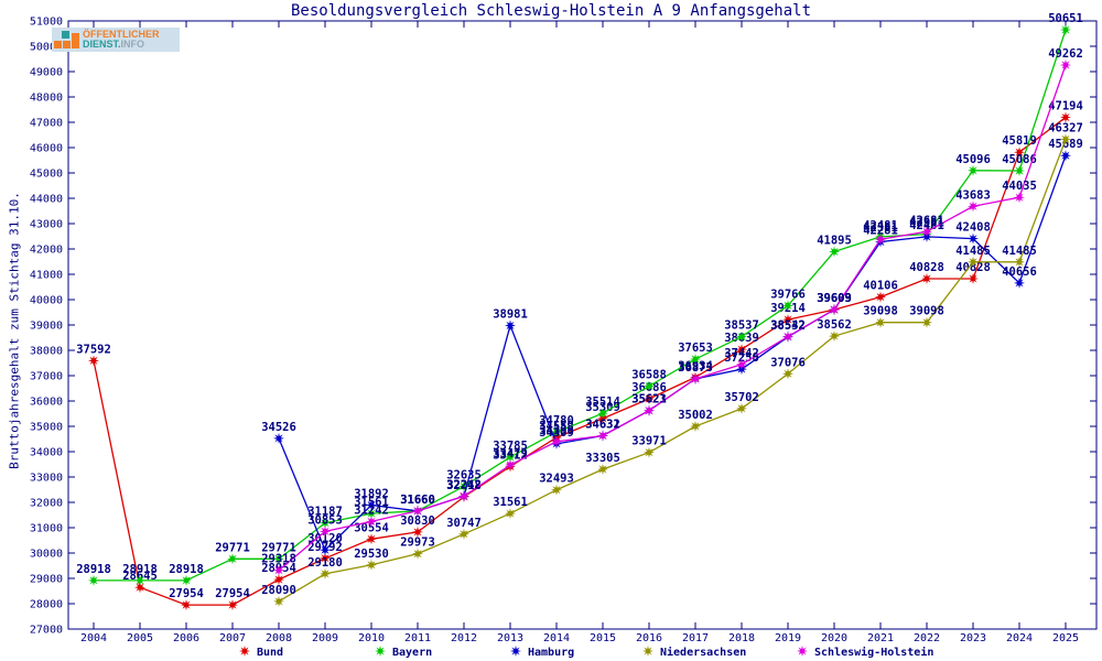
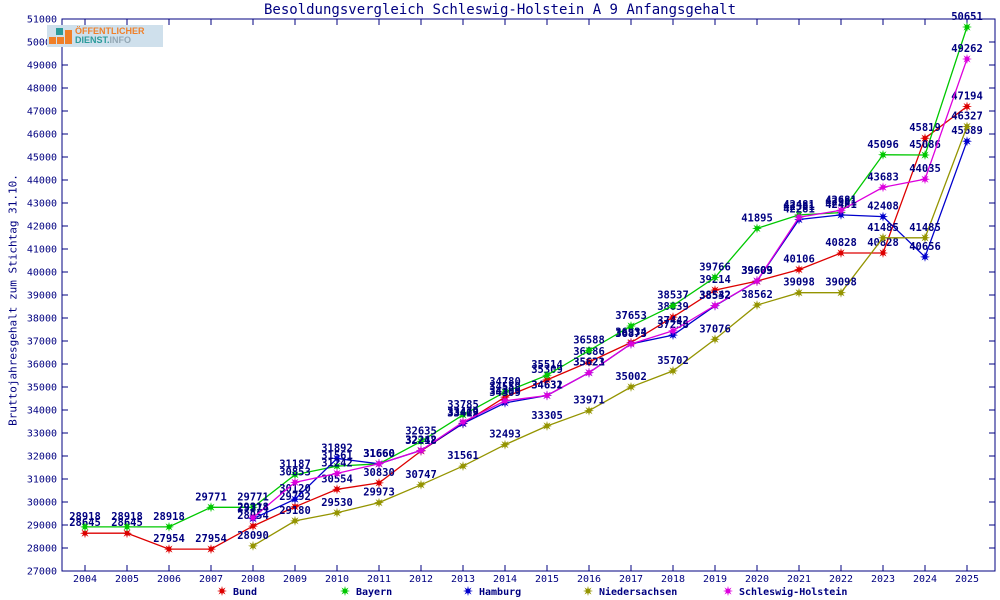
Bund/2004: 37592 -> 28645
Hamburg/2008: 34526 -> 29274
Hamburg/2013: 38981 -> 33409
